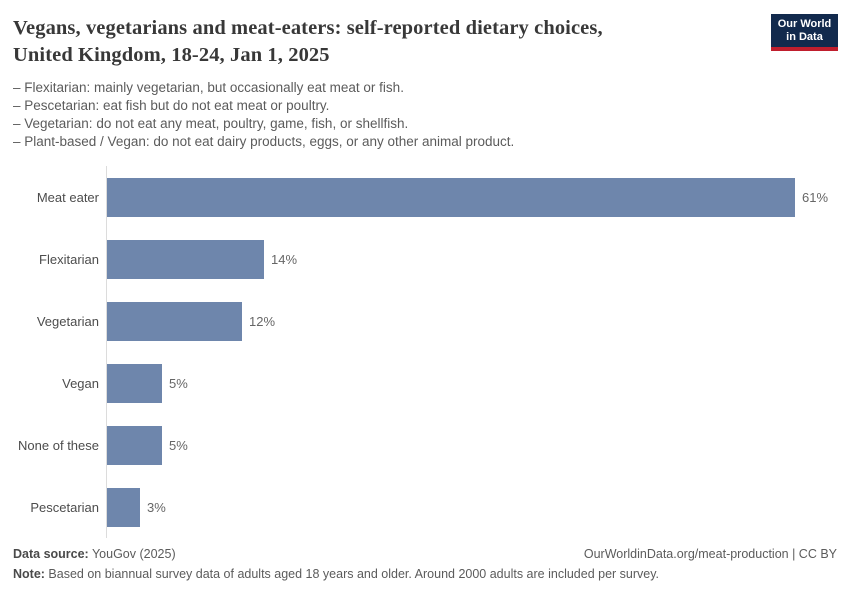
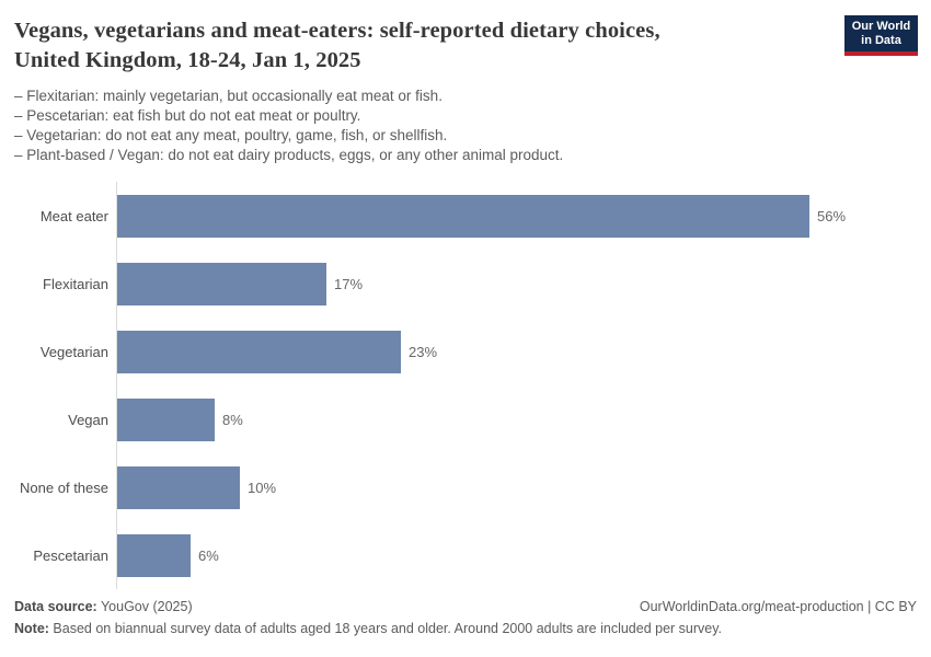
Meat eater: 61% -> 56%
Flexitarian: 14% -> 17%
Vegetarian: 12% -> 23%
Vegan: 5% -> 8%
None of these: 5% -> 10%
Pescetarian: 3% -> 6%
